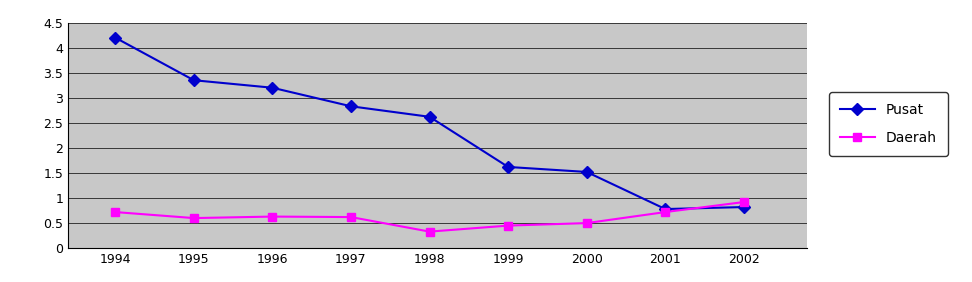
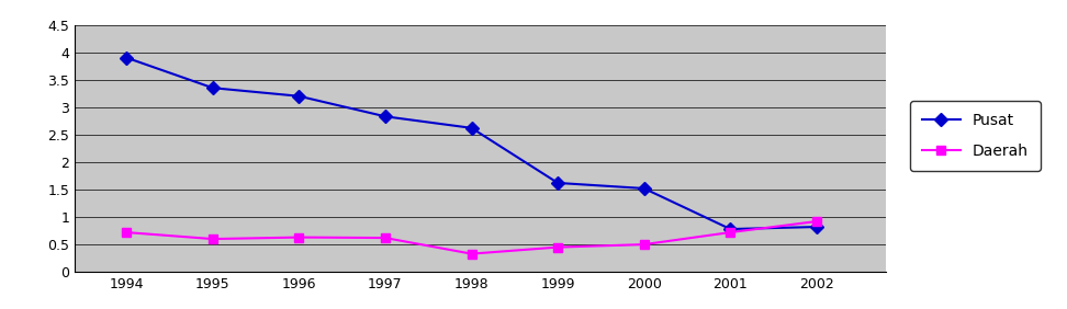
Pusat/1994: 4.20 -> 3.90
